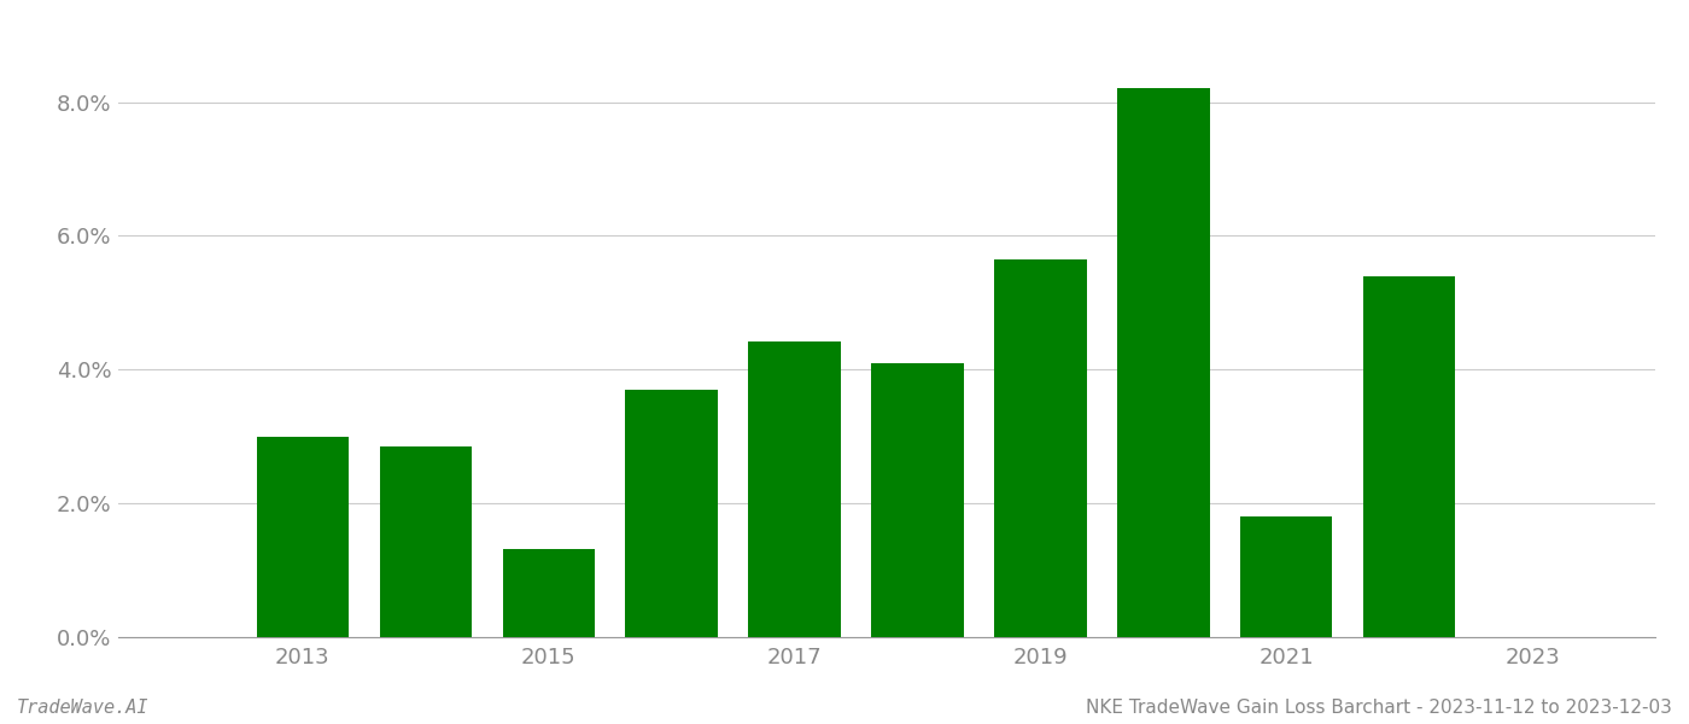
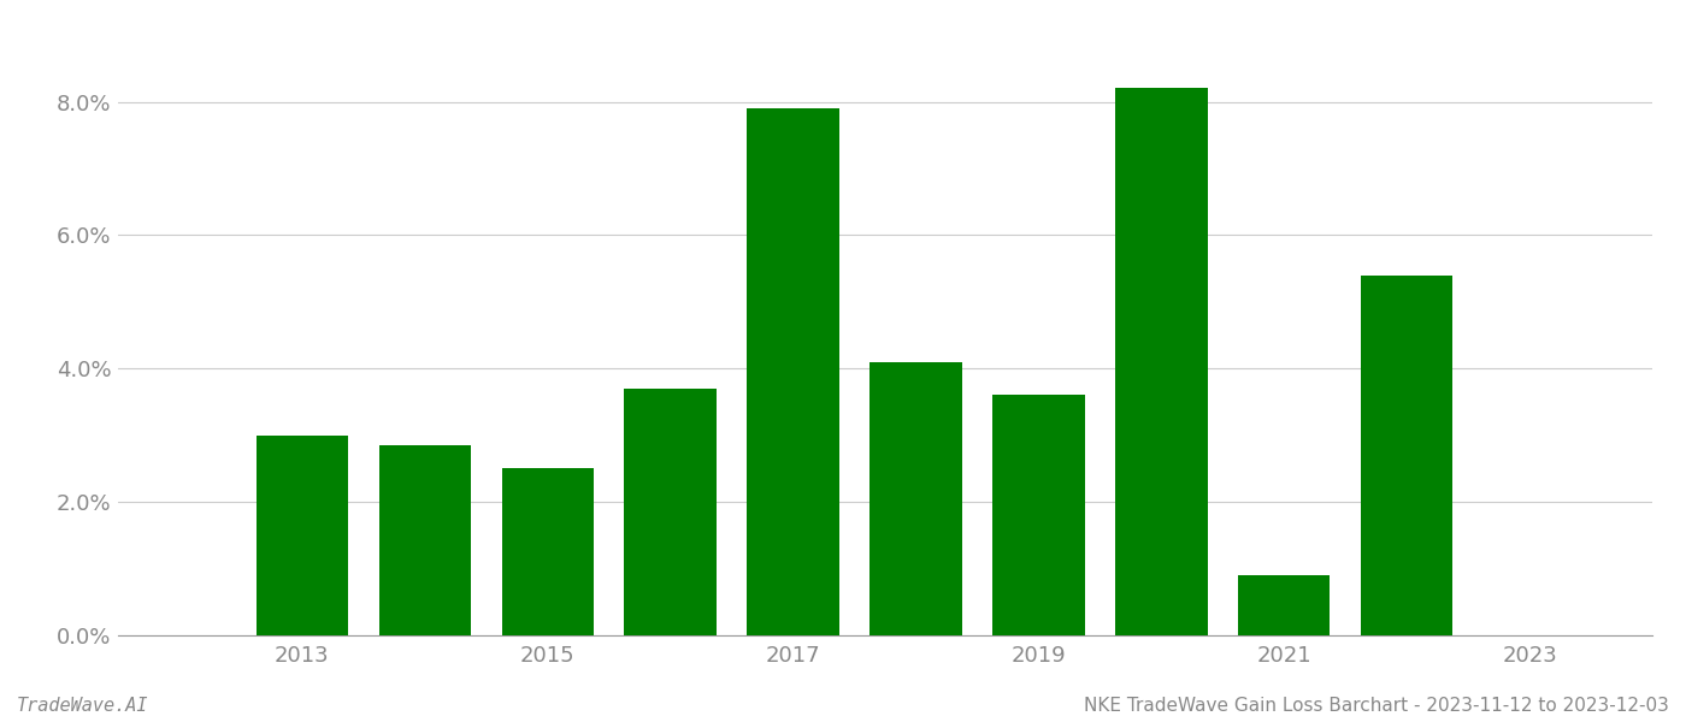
2015: 1.32% -> 2.50%
2017: 4.42% -> 7.90%
2019: 5.64% -> 3.60%
2021: 1.80% -> 0.90%
